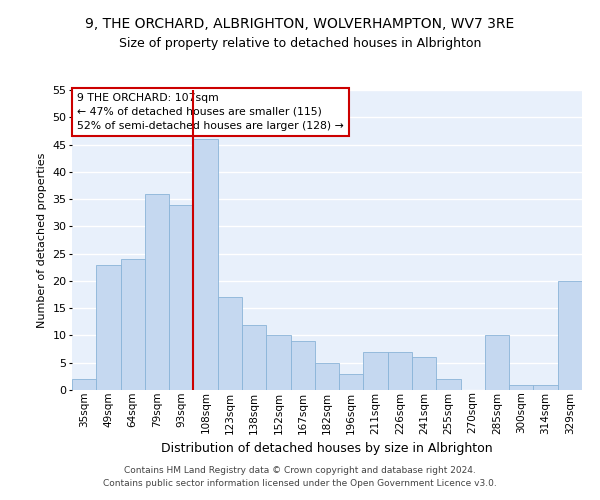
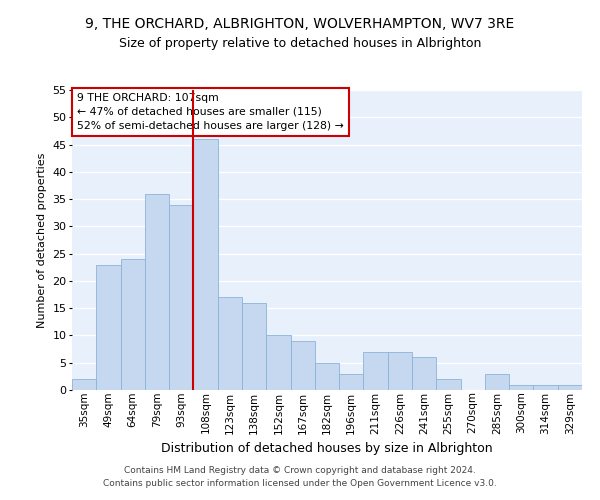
138sqm: 12 -> 16
285sqm: 10 -> 3
329sqm: 20 -> 1
